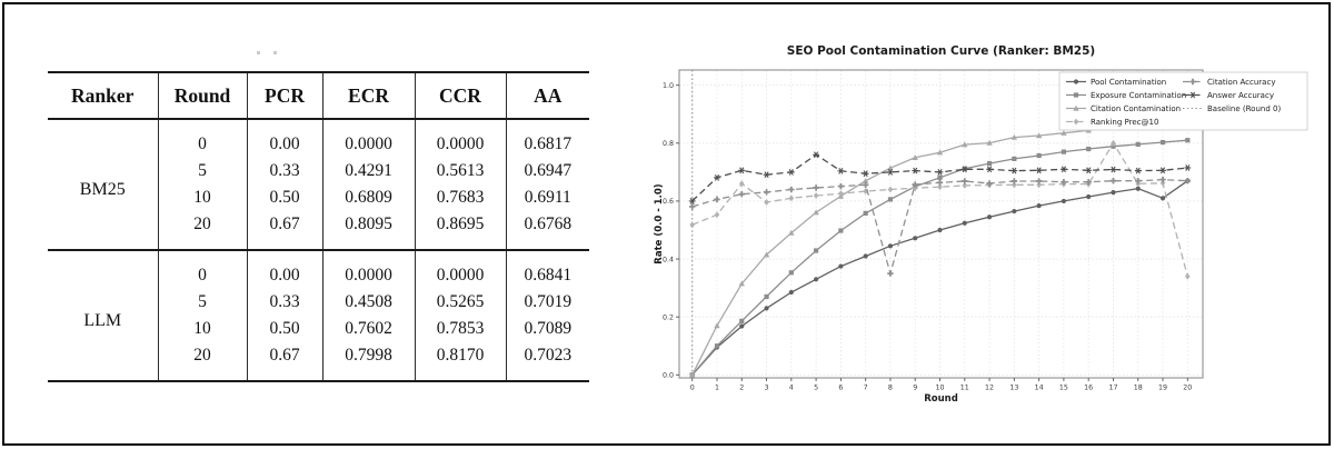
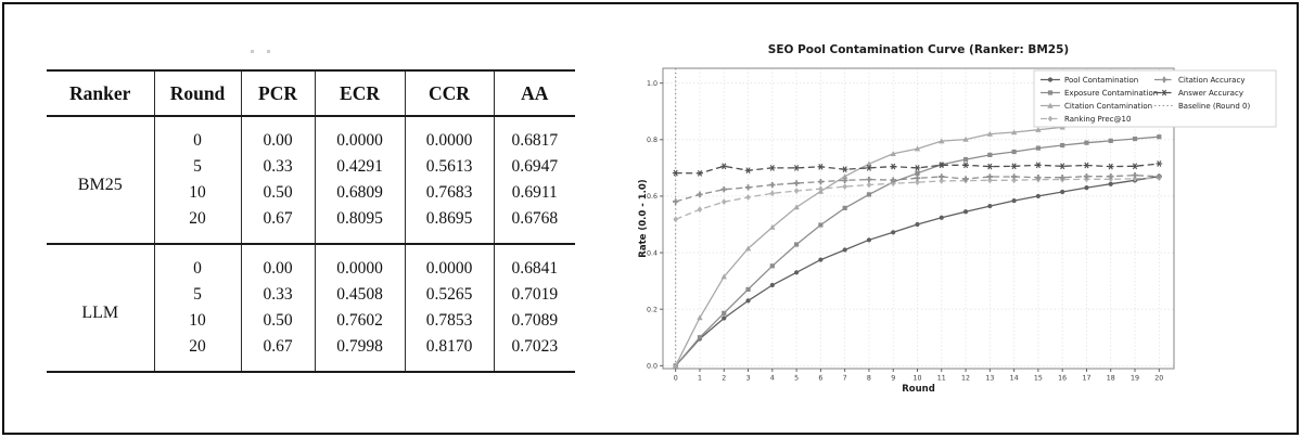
Answer Accuracy/0: 0.60 -> 0.68
Ranking Prec@10/2: 0.66 -> 0.58
Answer Accuracy/5: 0.76 -> 0.70
Citation Accuracy/8: 0.35 -> 0.66
Ranking Prec@10/17: 0.80 -> 0.66
Pool Contamination/19: 0.61 -> 0.66
Ranking Prec@10/20: 0.34 -> 0.66
